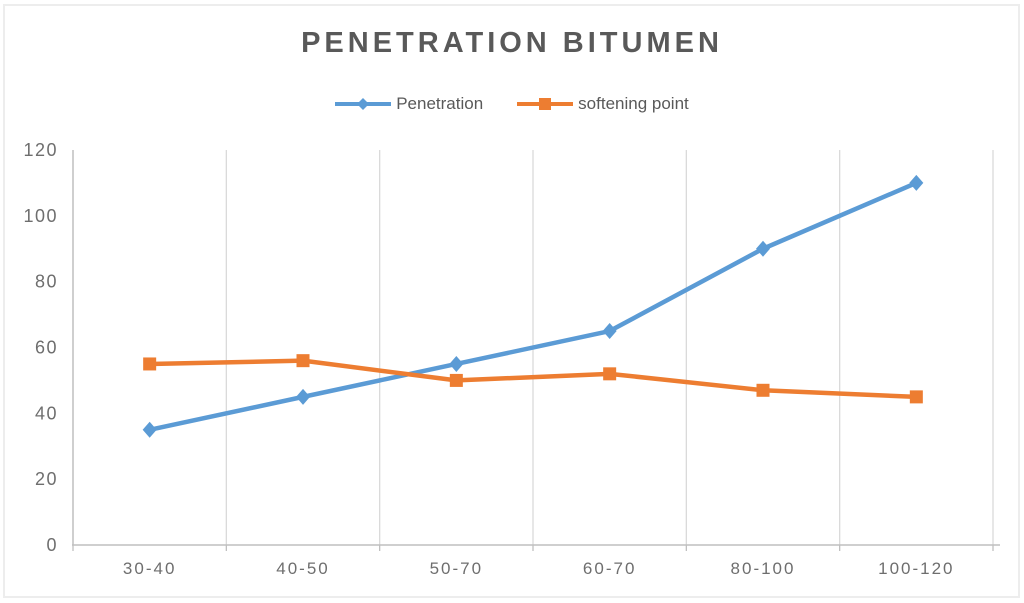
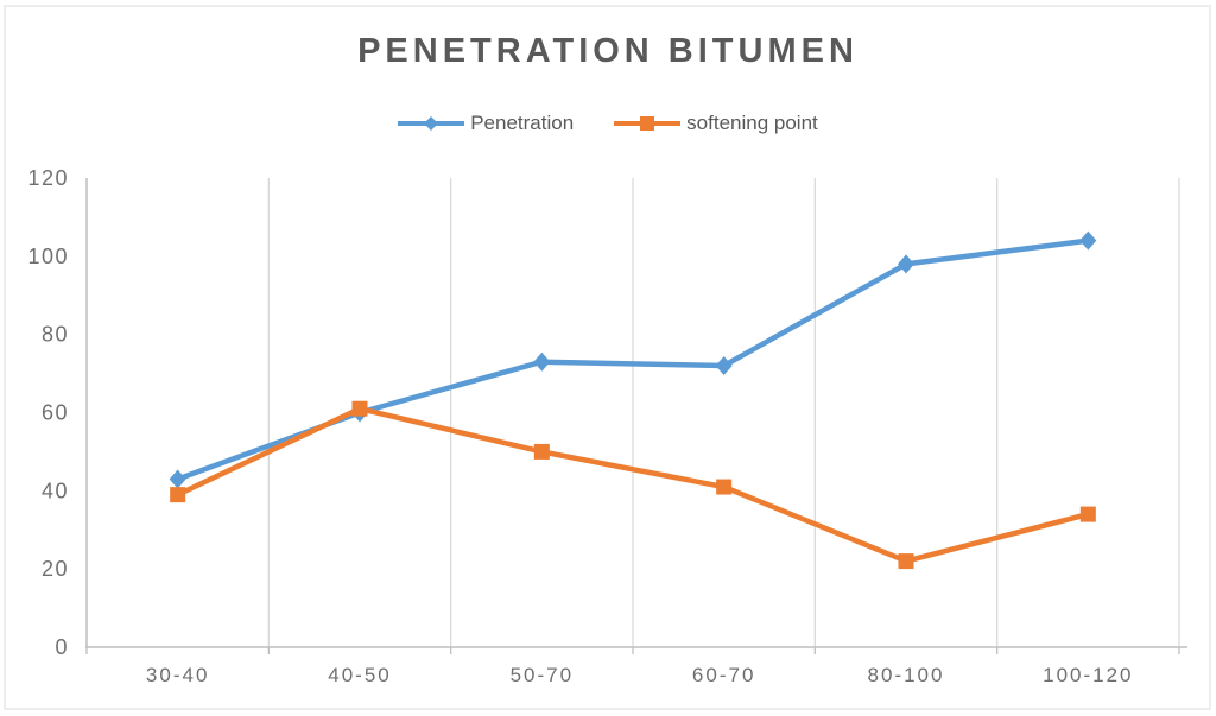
Penetration/30-40: 35 -> 43
softening point/30-40: 55 -> 39
Penetration/40-50: 45 -> 60
softening point/40-50: 56 -> 61
Penetration/50-70: 55 -> 73
Penetration/60-70: 65 -> 72
softening point/60-70: 52 -> 41
Penetration/80-100: 90 -> 98
softening point/80-100: 47 -> 22
Penetration/100-120: 110 -> 104
softening point/100-120: 45 -> 34
